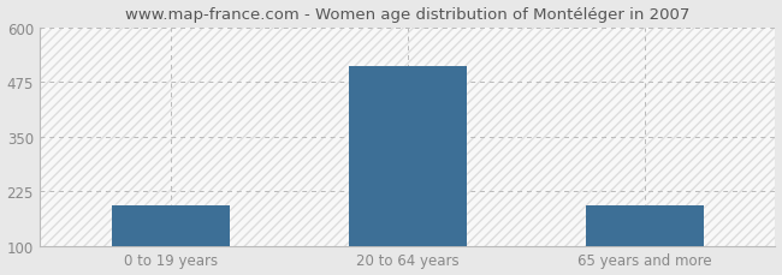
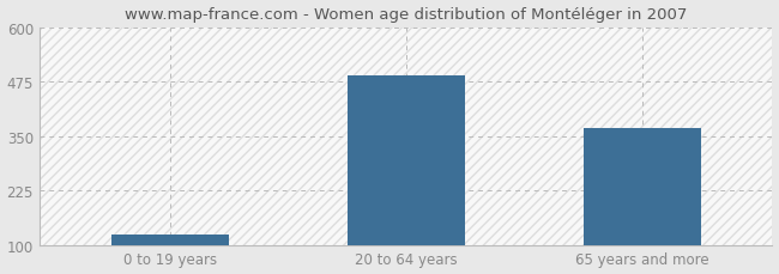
0 to 19 years: 193 -> 125
20 to 64 years: 511 -> 490
65 years and more: 193 -> 370
